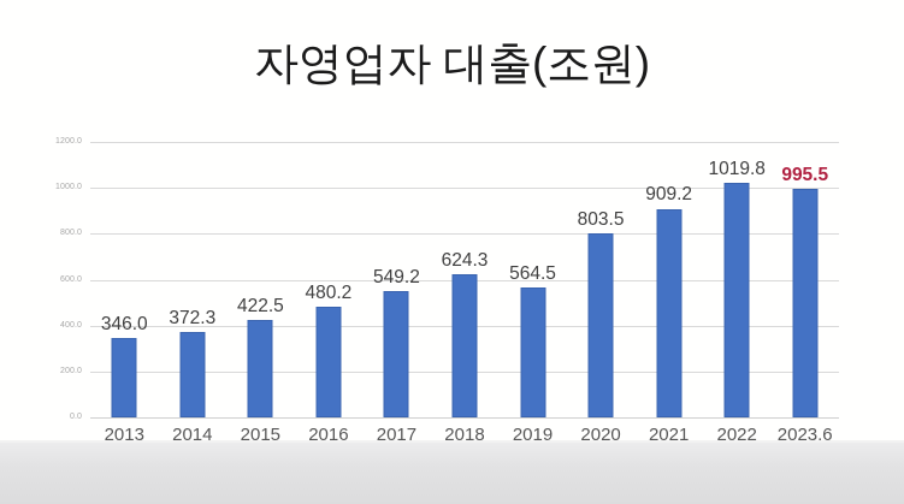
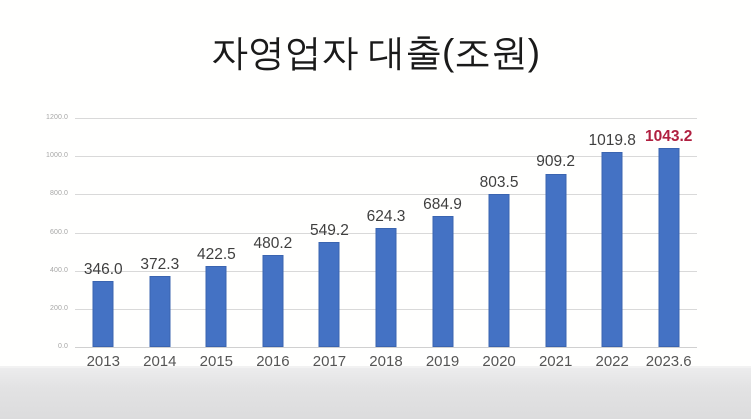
2019: 564.5 -> 684.9
2023.6: 995.5 -> 1043.2
